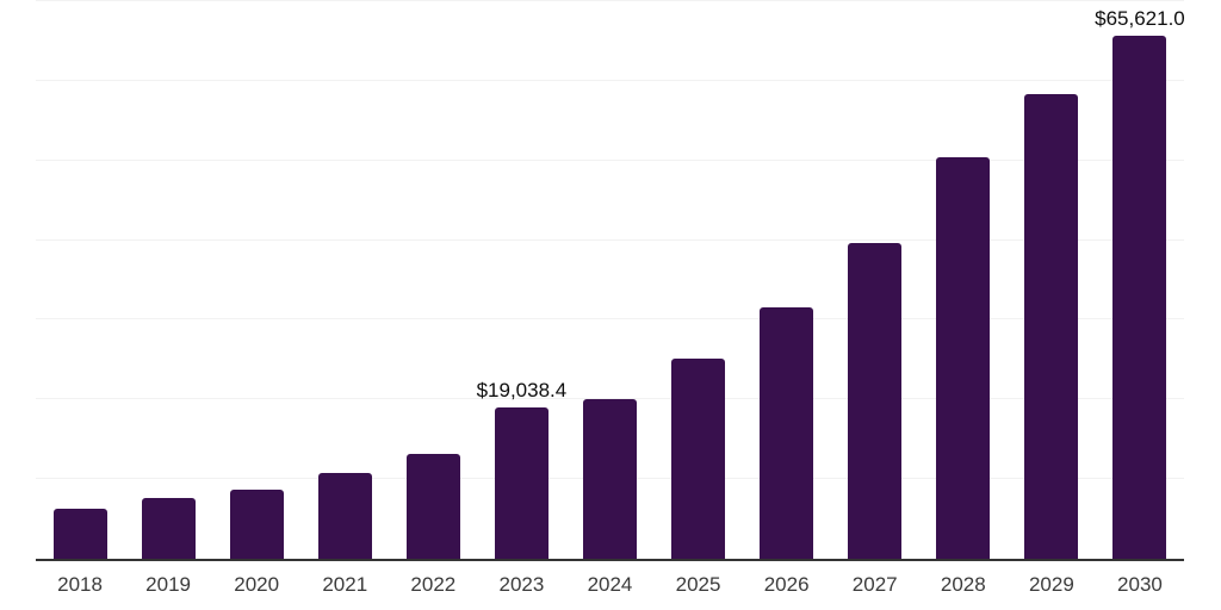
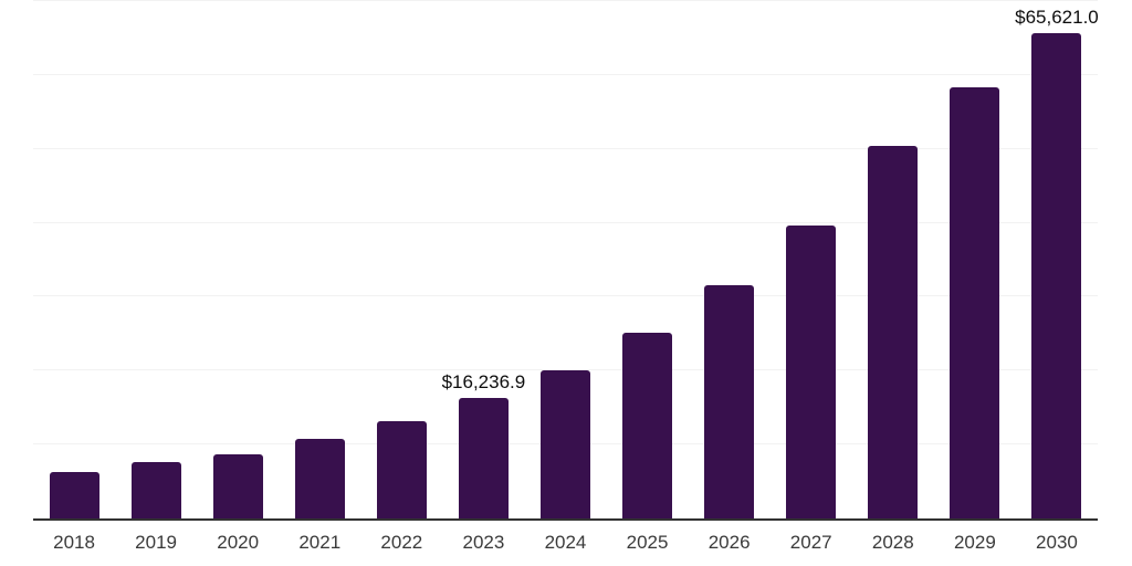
2023: $19,038.4 -> $16,236.9
